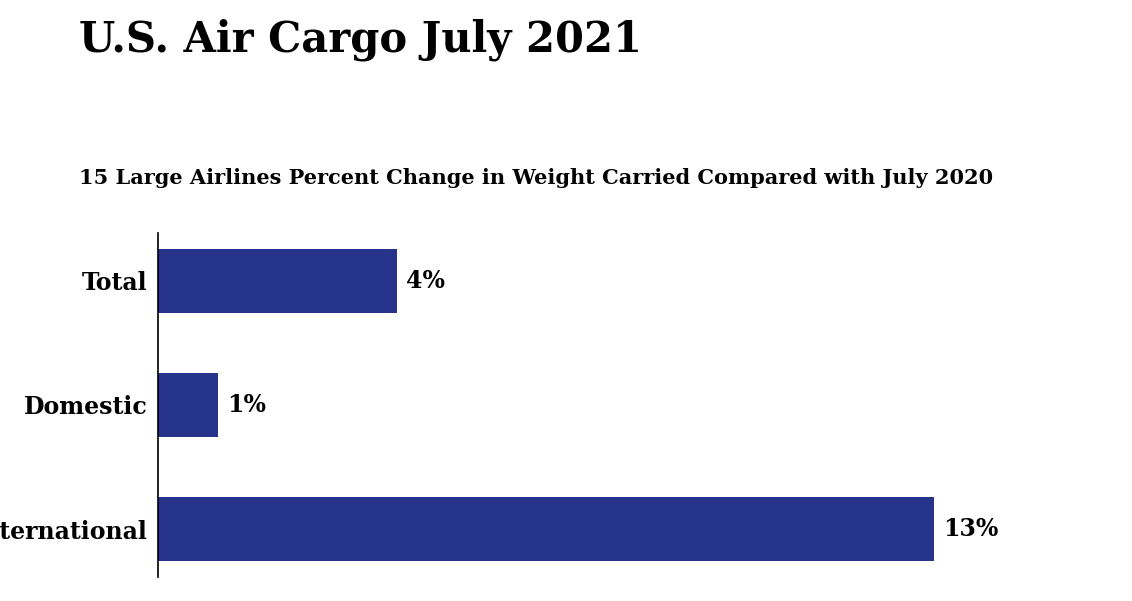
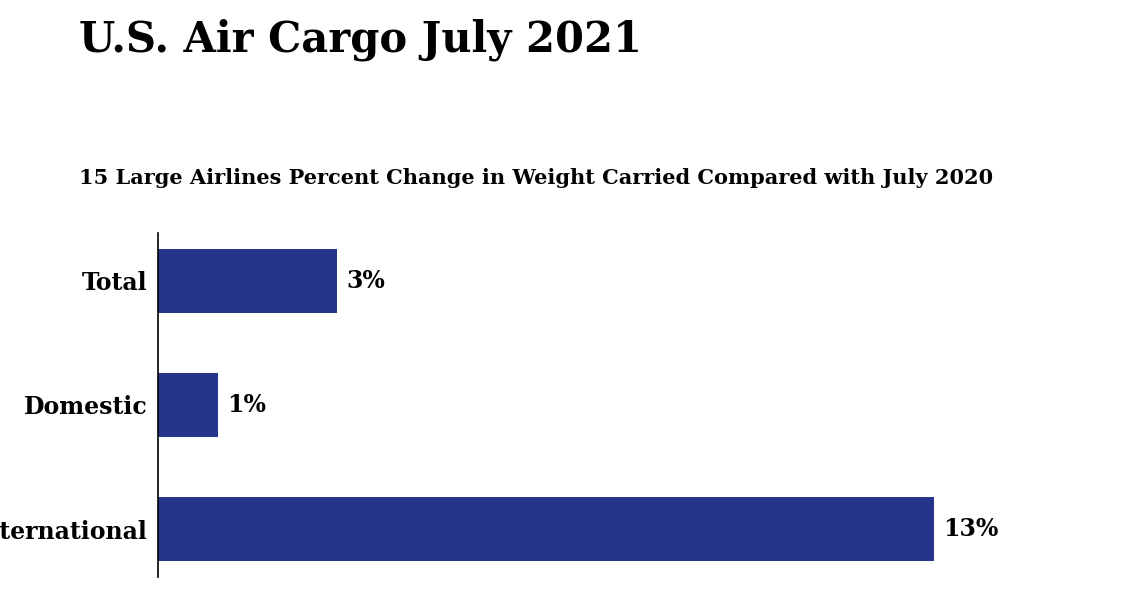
Total: 4% -> 3%
